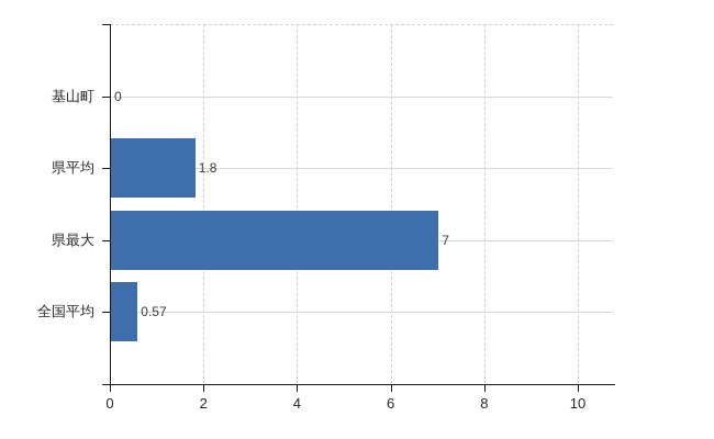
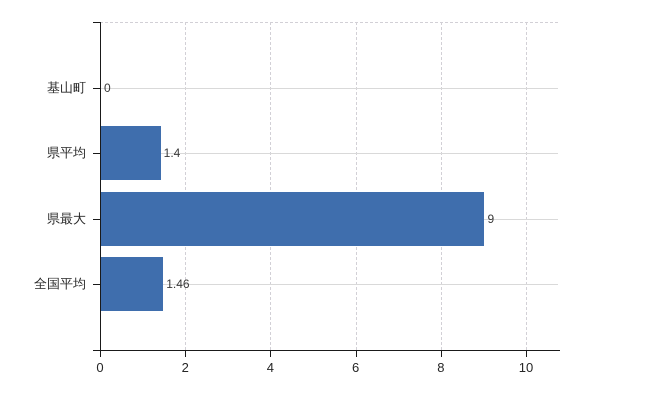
県平均: 1.8 -> 1.4
県最大: 7 -> 9
全国平均: 0.57 -> 1.46
